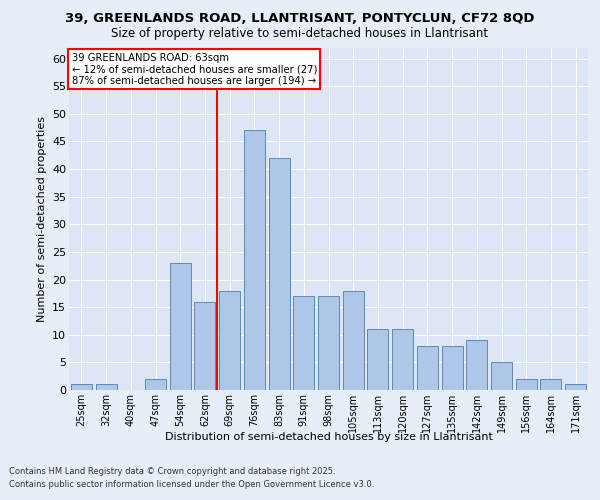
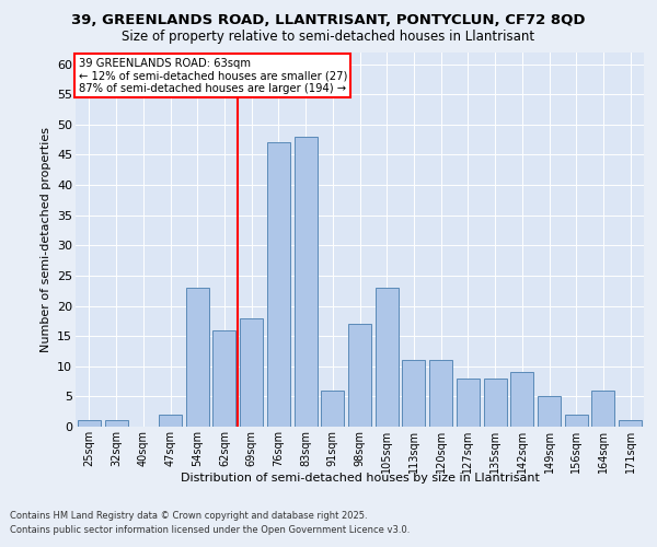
83sqm: 42 -> 48
91sqm: 17 -> 6
105sqm: 18 -> 23
164sqm: 2 -> 6
